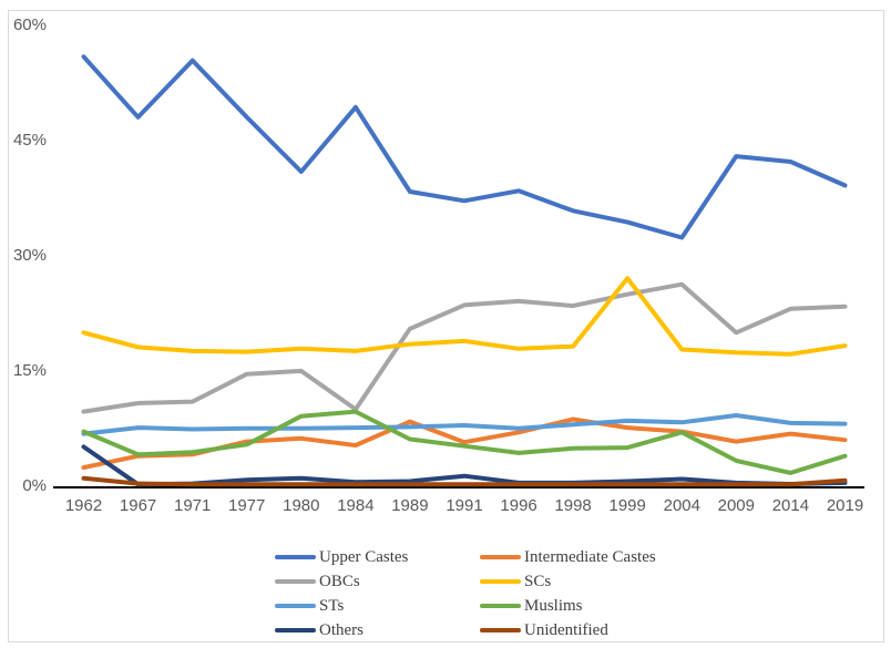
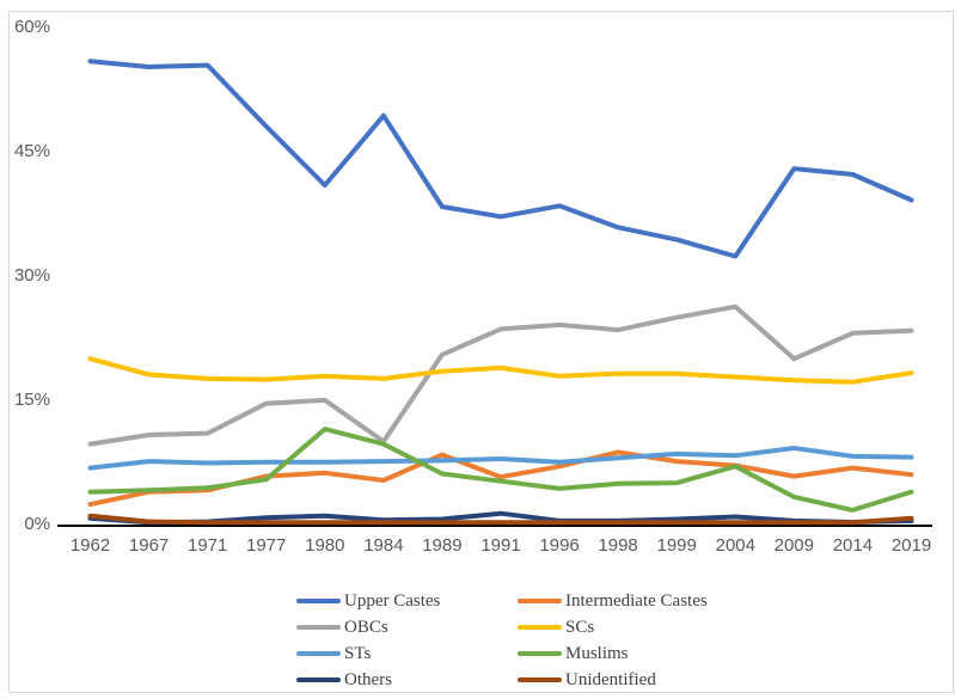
Muslims/1962: 7% -> 4%
Others/1962: 5% -> 1%
Upper Castes/1967: 48% -> 55%
Muslims/1980: 9% -> 11%
SCs/1999: 27% -> 18%
